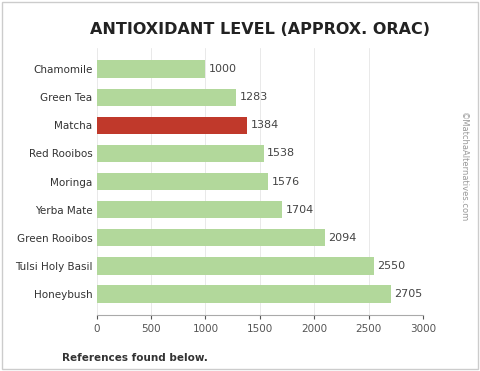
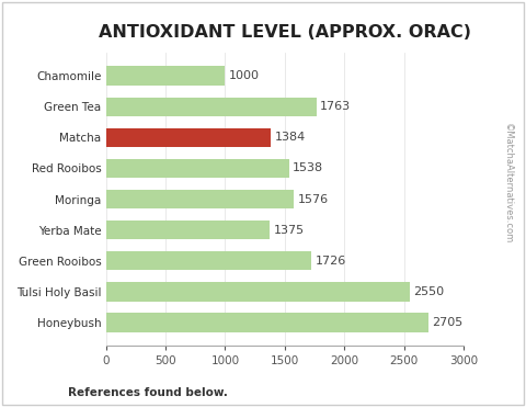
Green Tea: 1283 -> 1763
Yerba Mate: 1704 -> 1375
Green Rooibos: 2094 -> 1726
